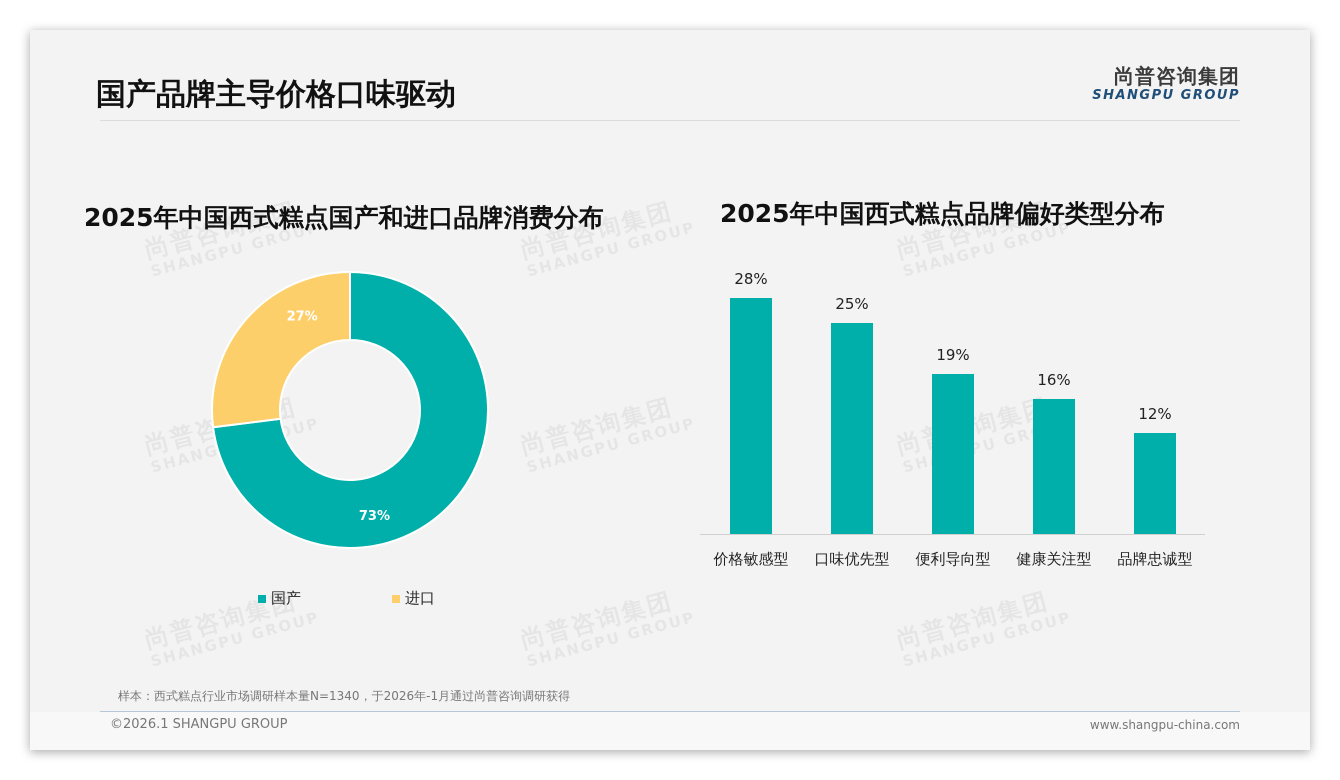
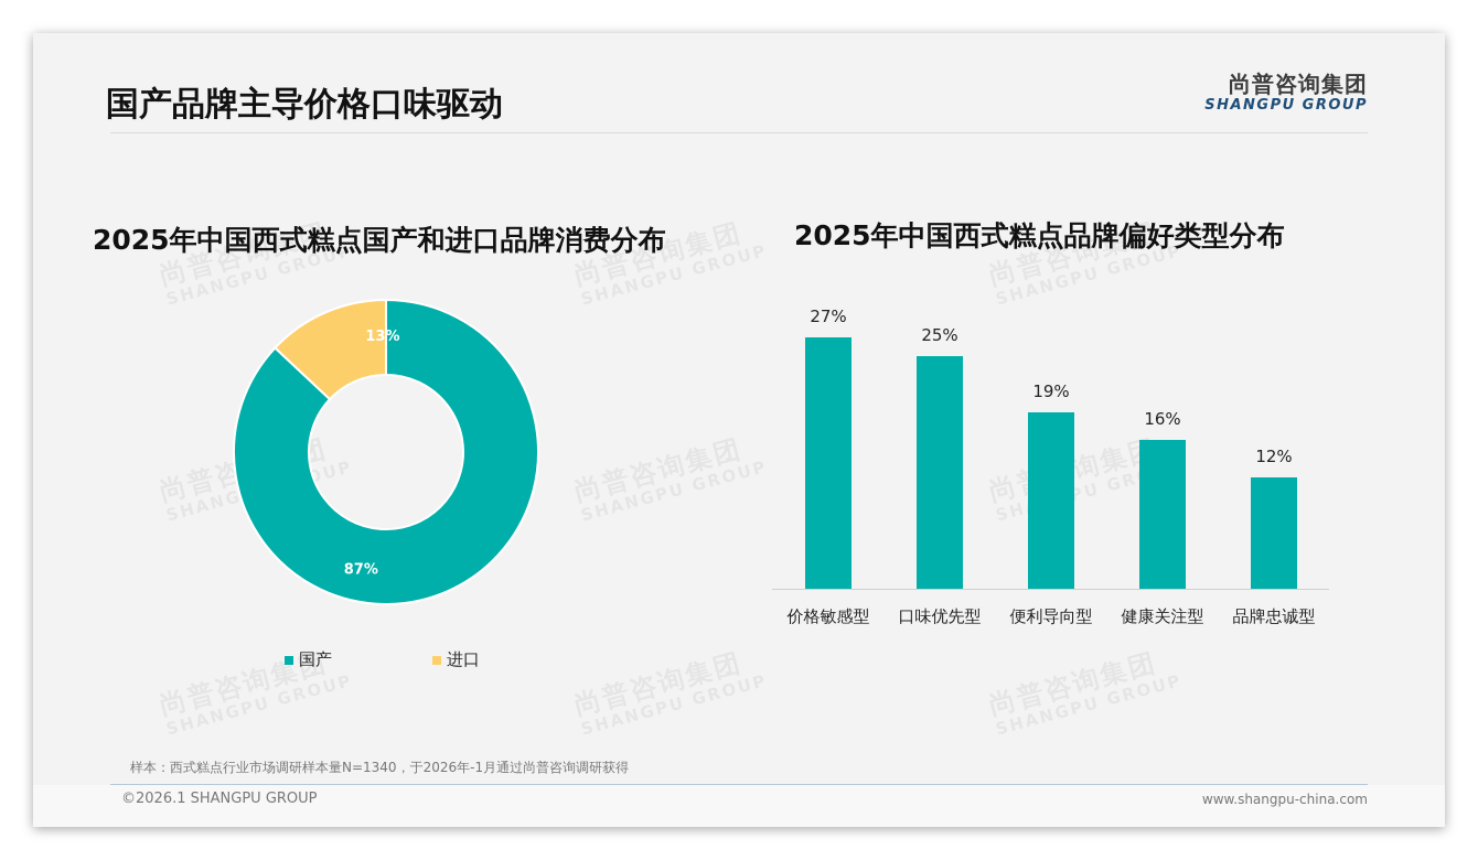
2025年中国西式糕点国产和进口品牌消费分布/国产: 73% -> 87%
2025年中国西式糕点国产和进口品牌消费分布/进口: 27% -> 13%
2025年中国西式糕点品牌偏好类型分布/价格敏感型: 28% -> 27%
